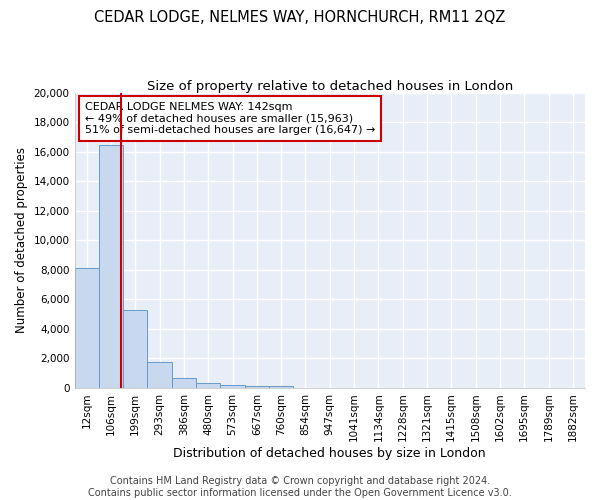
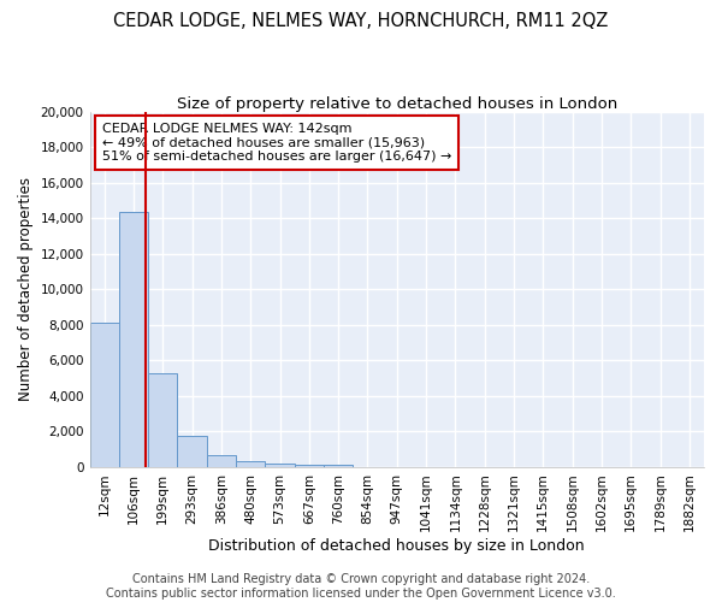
106sqm: 16,500 -> 14,400
